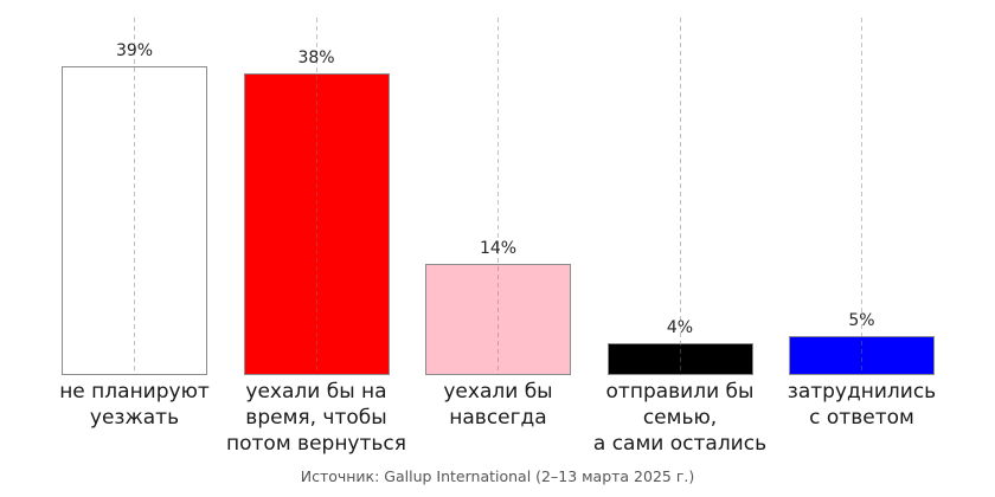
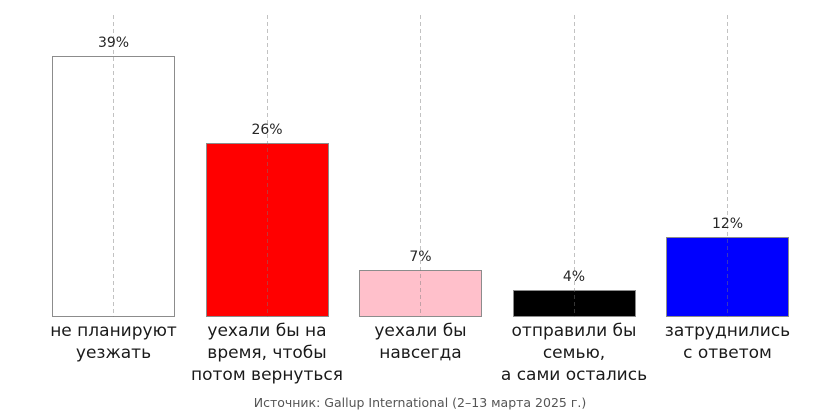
уехали бы на время, чтобы потом вернуться: 38% -> 26%
уехали бы навсегда: 14% -> 7%
затруднились с ответом: 5% -> 12%
